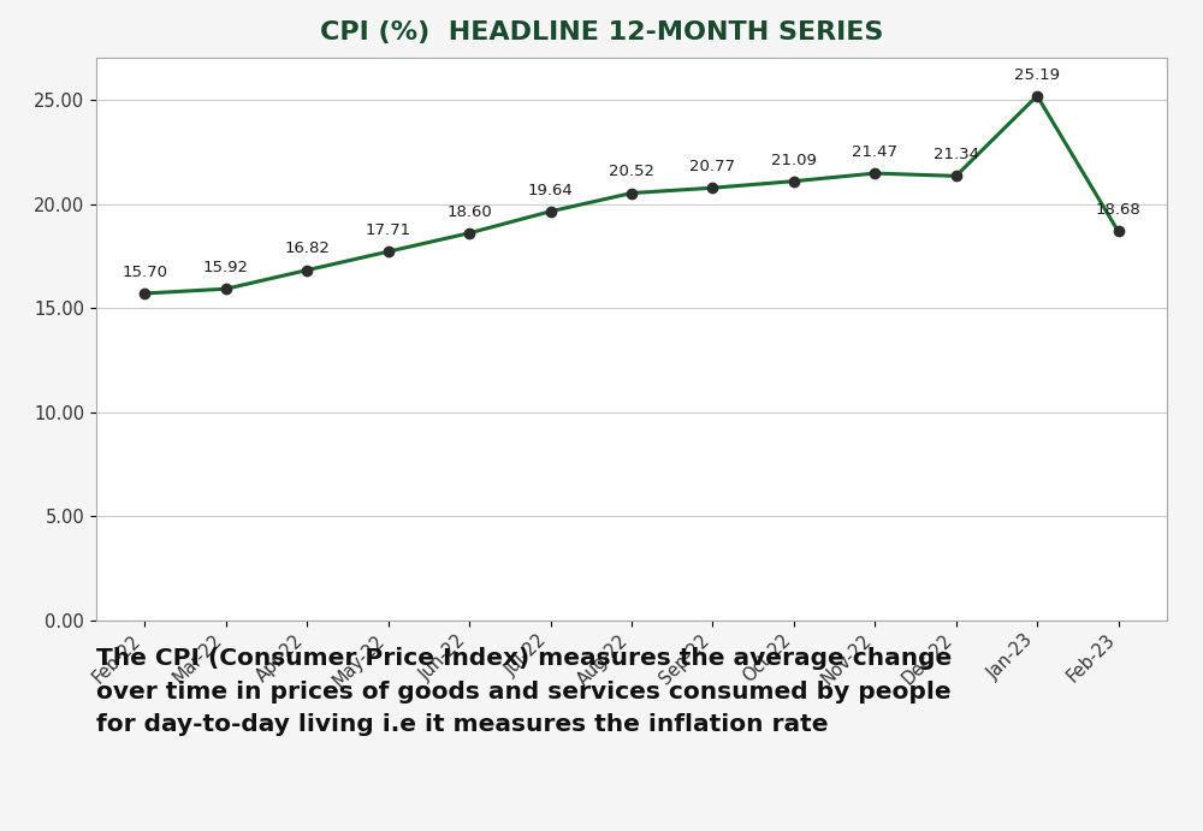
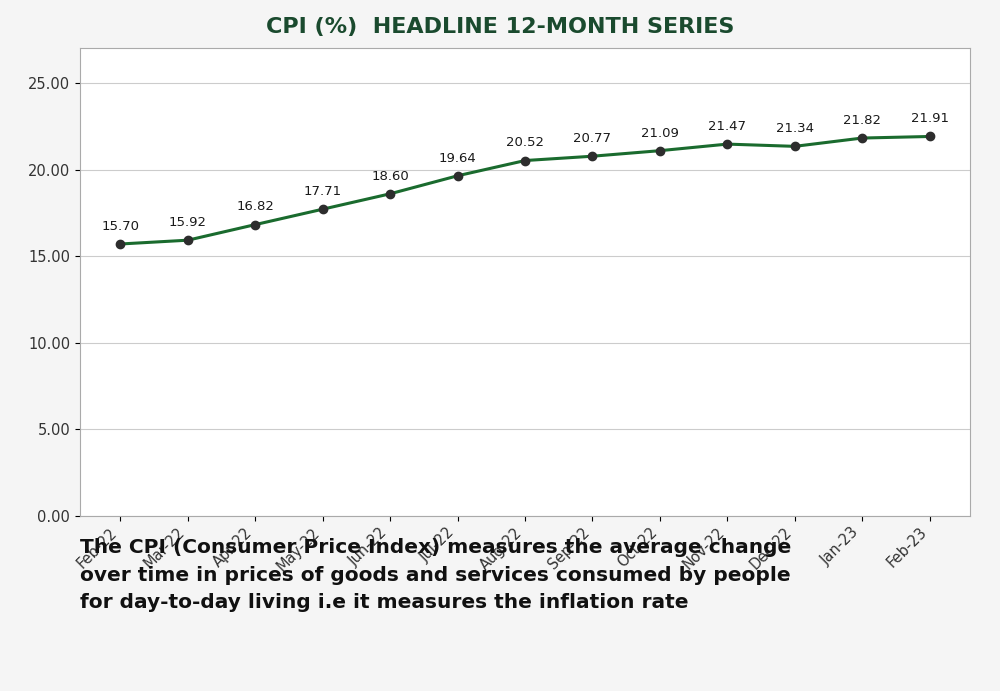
Jan-23: 25.19 -> 21.82
Feb-23: 18.68 -> 21.91
